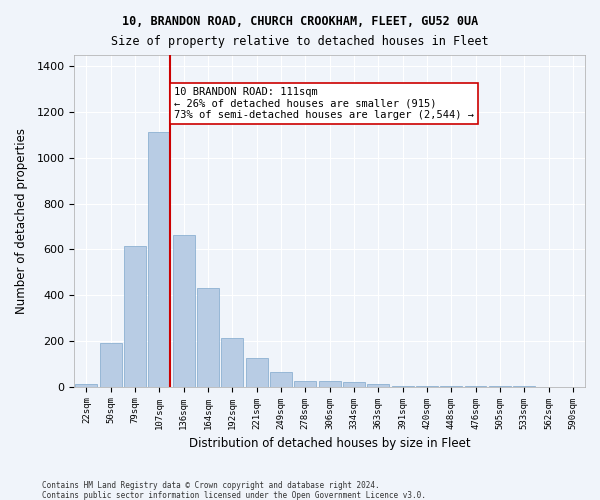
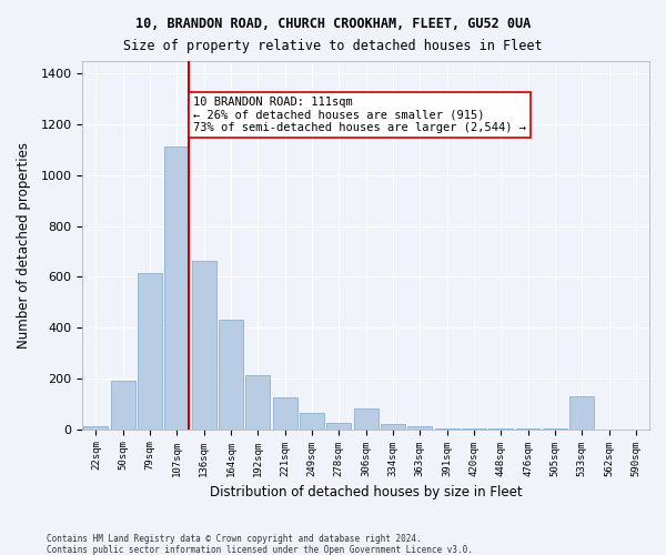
306sqm: 25 -> 80
533sqm: 1 -> 130
